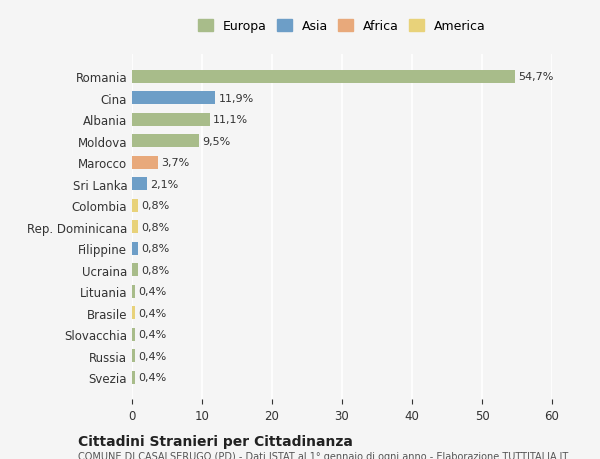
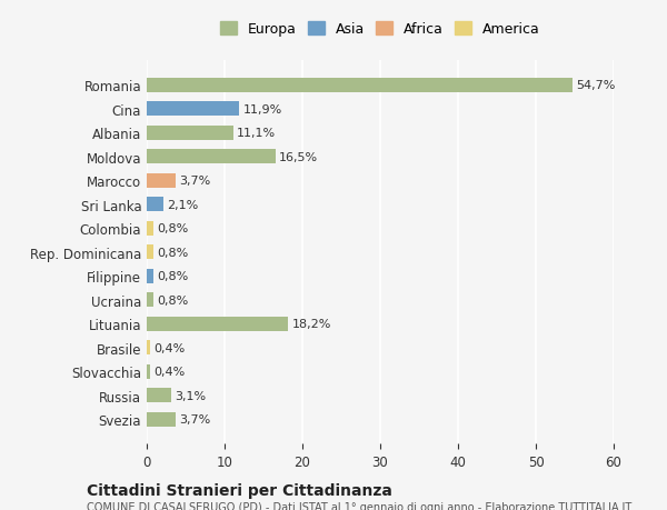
Moldova: 9,5% -> 16,5%
Lituania: 0,4% -> 18,2%
Russia: 0,4% -> 3,1%
Svezia: 0,4% -> 3,7%
